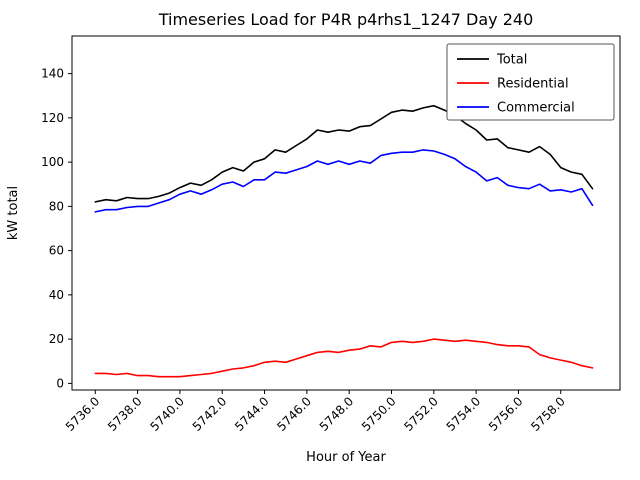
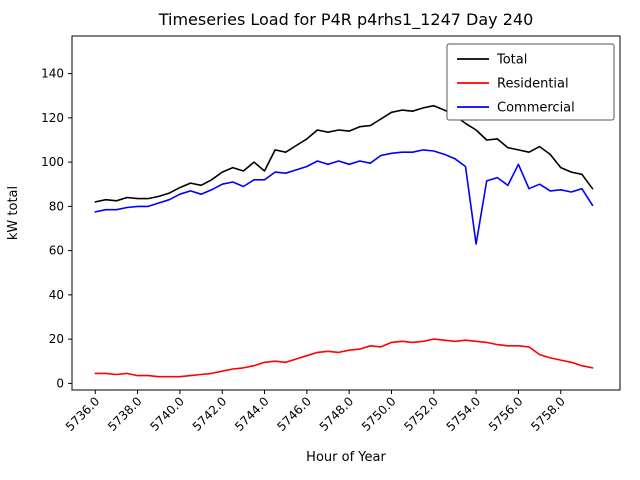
Total/5744.0: 102 -> 96
Commercial/5754.0: 96 -> 63
Commercial/5756.0: 88 -> 99
